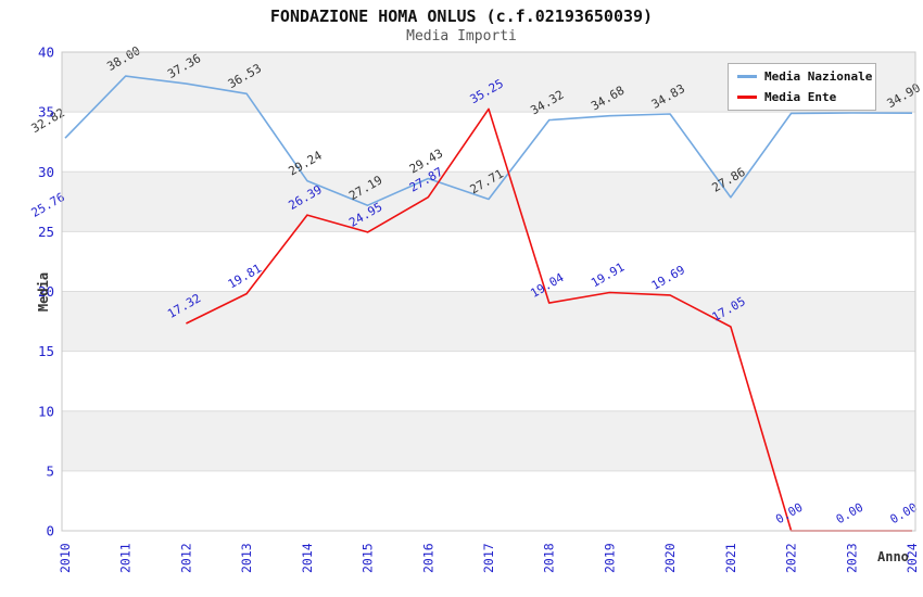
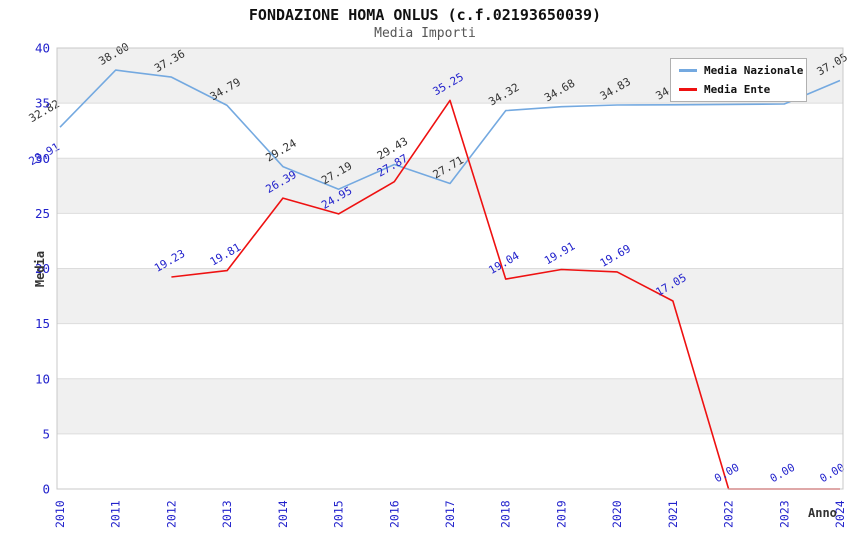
Media Ente/2010: 25.76 -> 28.91
Media Ente/2012: 17.32 -> 19.23
Media Nazionale/2013: 36.53 -> 34.79
Media Nazionale/2021: 27.86 -> 34.85
Media Nazionale/2024: 34.90 -> 37.05
